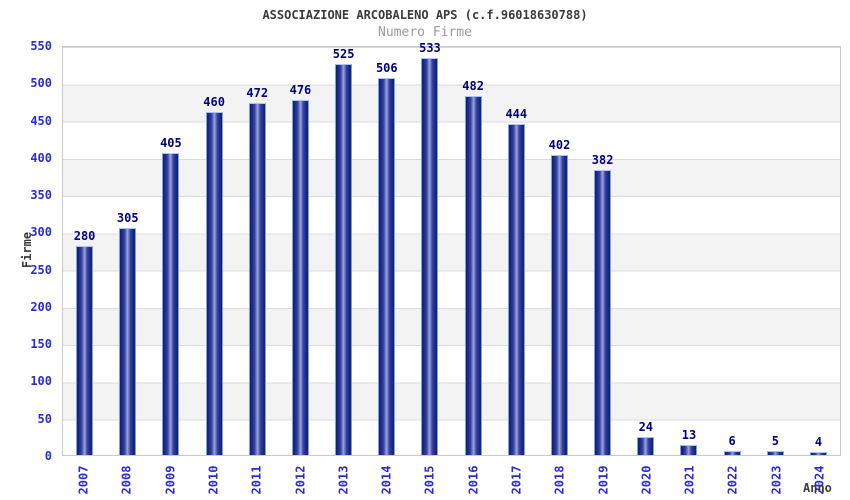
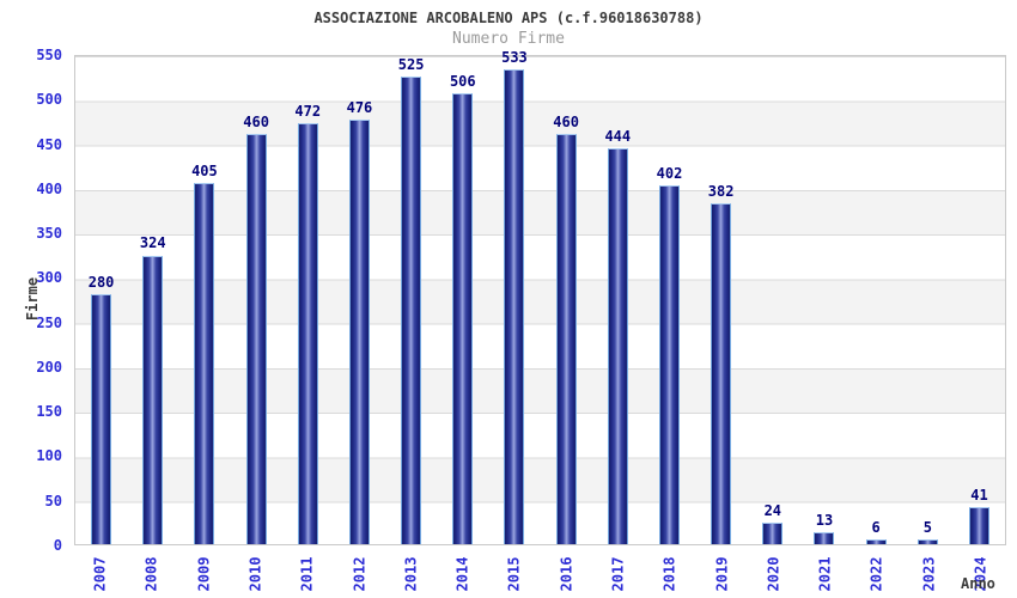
2008: 305 -> 324
2016: 482 -> 460
2024: 4 -> 41
